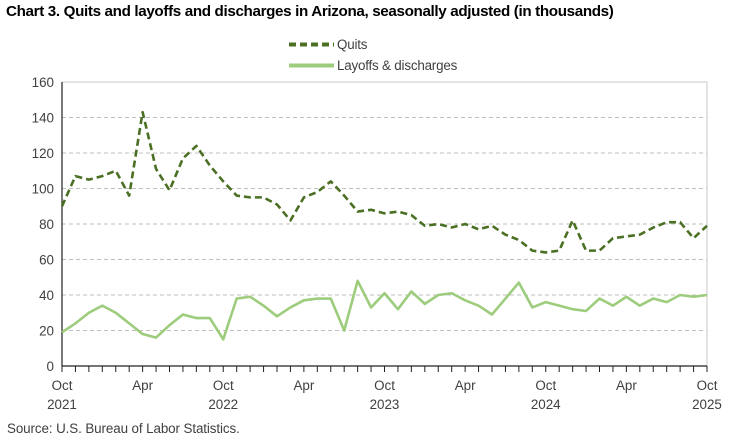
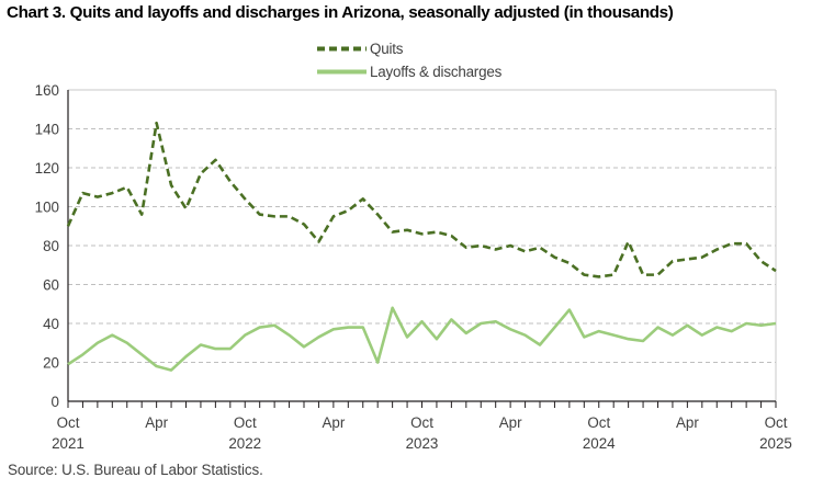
Layoffs & discharges/Oct 2022: 15 -> 34
Quits/Oct 2025: 79 -> 67
